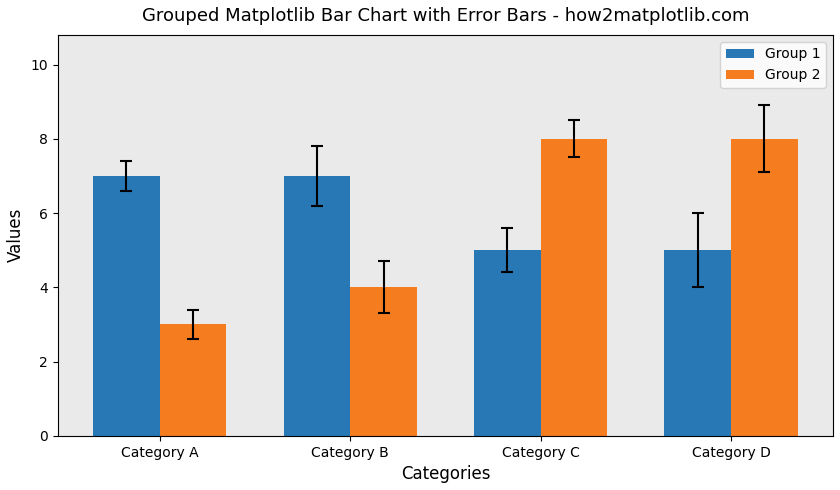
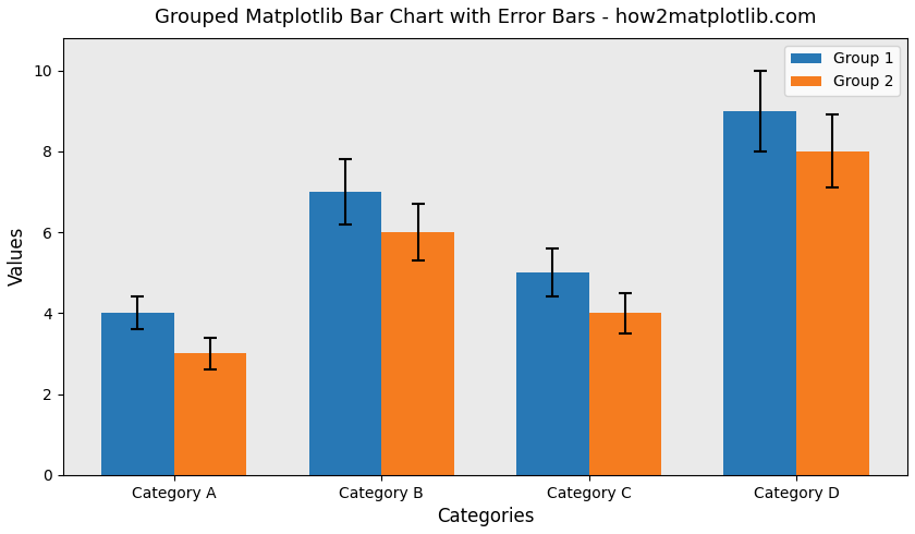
Group 1/Category A: 7 -> 4
Group 2/Category B: 4 -> 6
Group 2/Category C: 8 -> 4
Group 1/Category D: 5 -> 9
